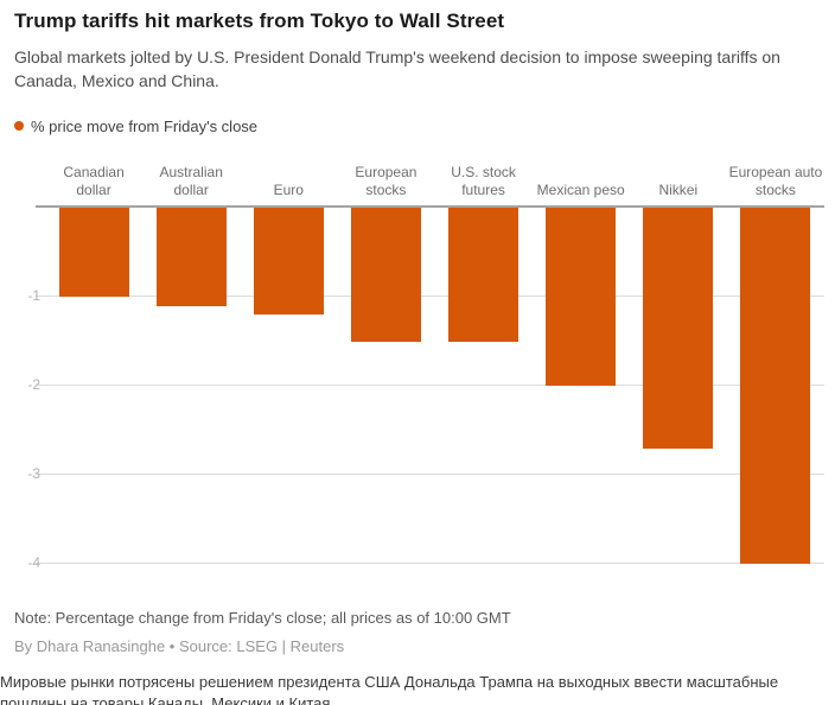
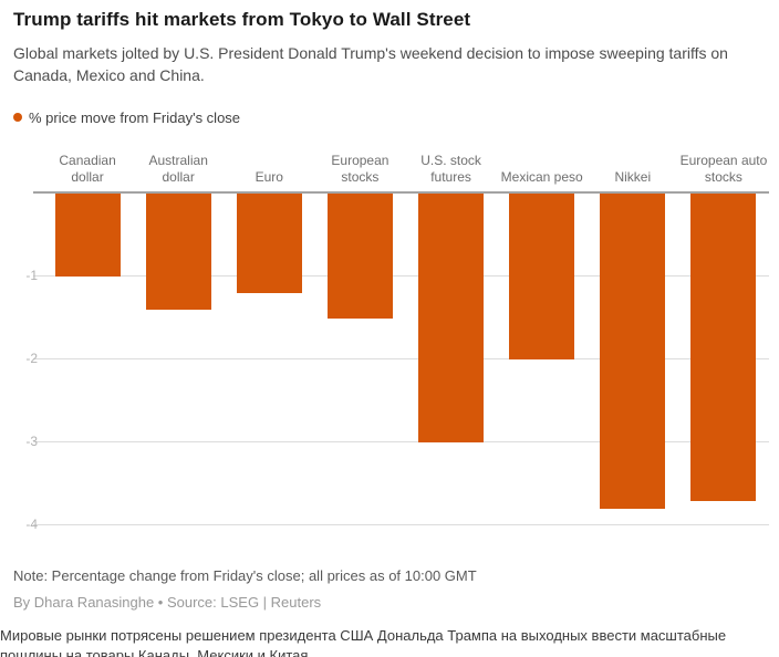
Australian dollar: -1.1 -> -1.4
U.S. stock futures: -1.5 -> -3.0
Nikkei: -2.7 -> -3.8
European auto stocks: -4.0 -> -3.7
